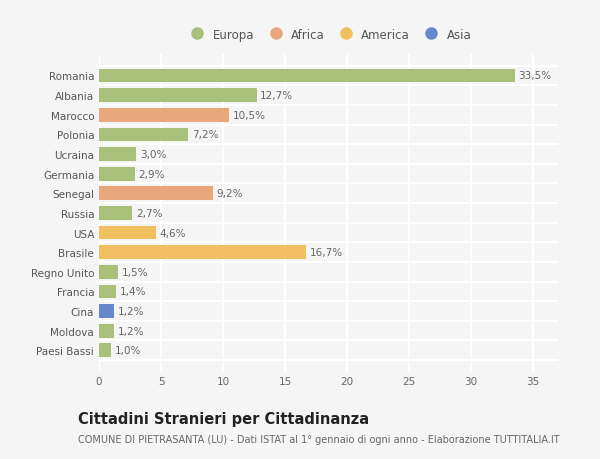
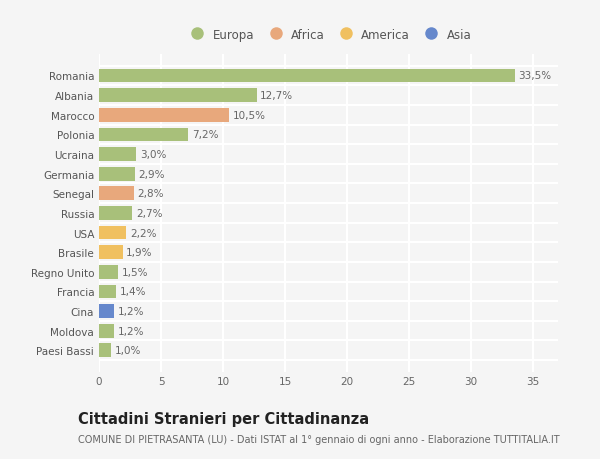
Senegal: 9,2% -> 2,8%
USA: 4,6% -> 2,2%
Brasile: 16,7% -> 1,9%
